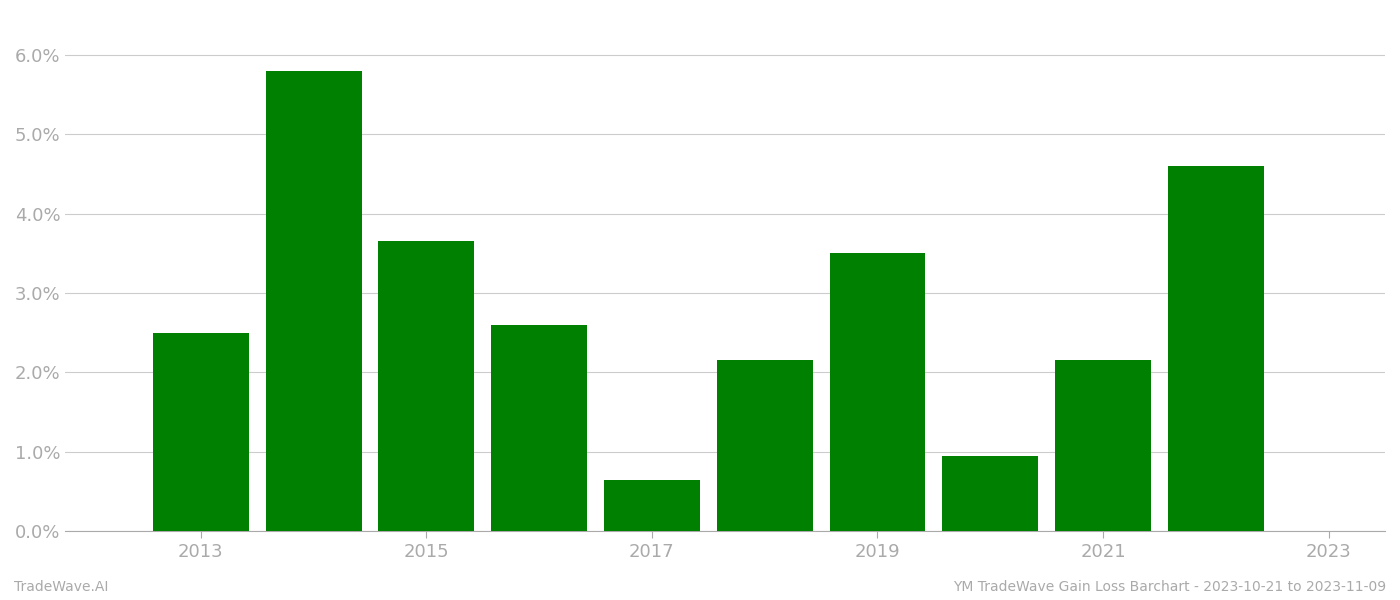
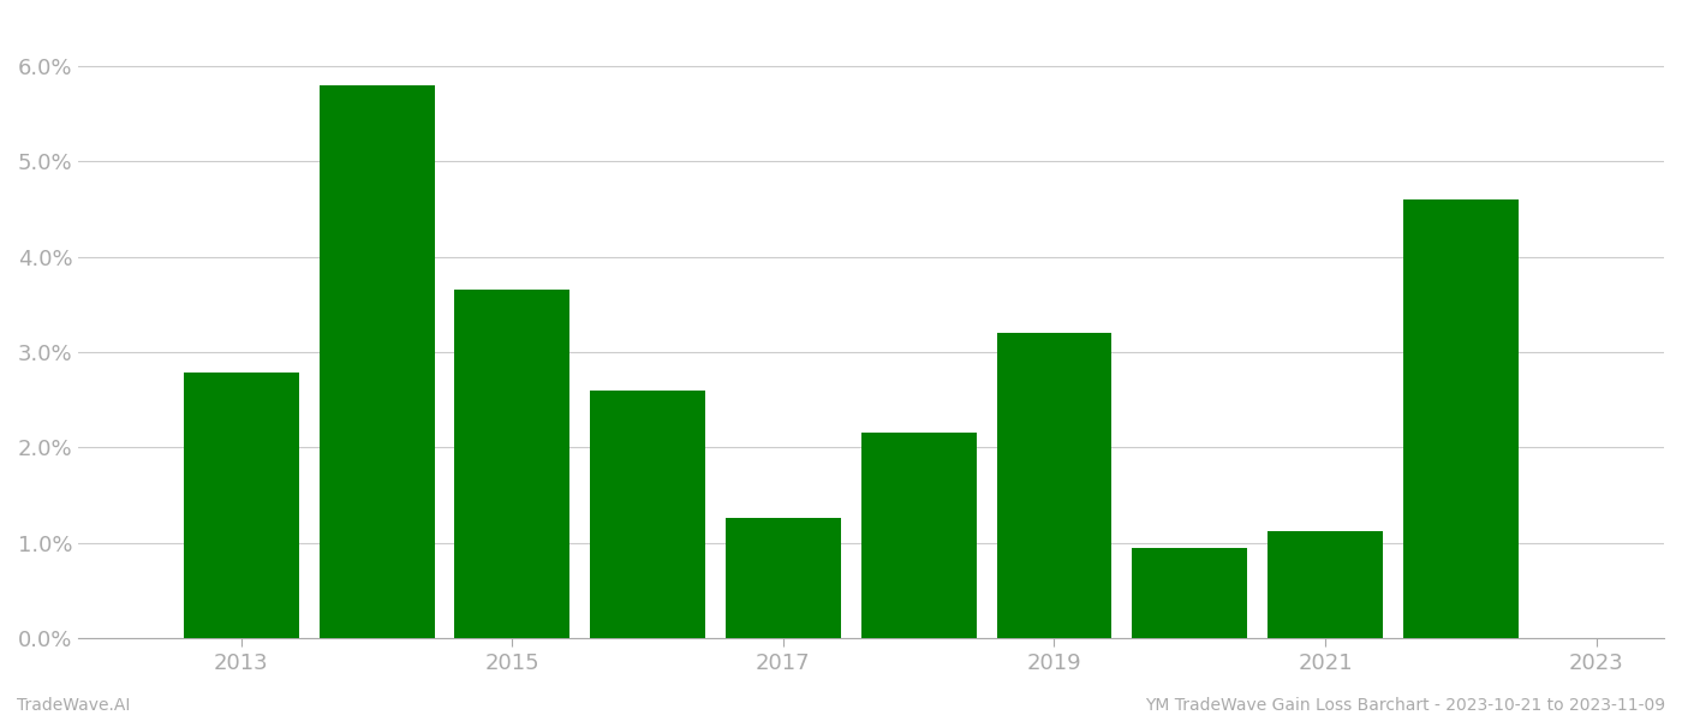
2013: 2.50% -> 2.78%
2017: 0.65% -> 1.26%
2019: 3.50% -> 3.20%
2021: 2.15% -> 1.12%
